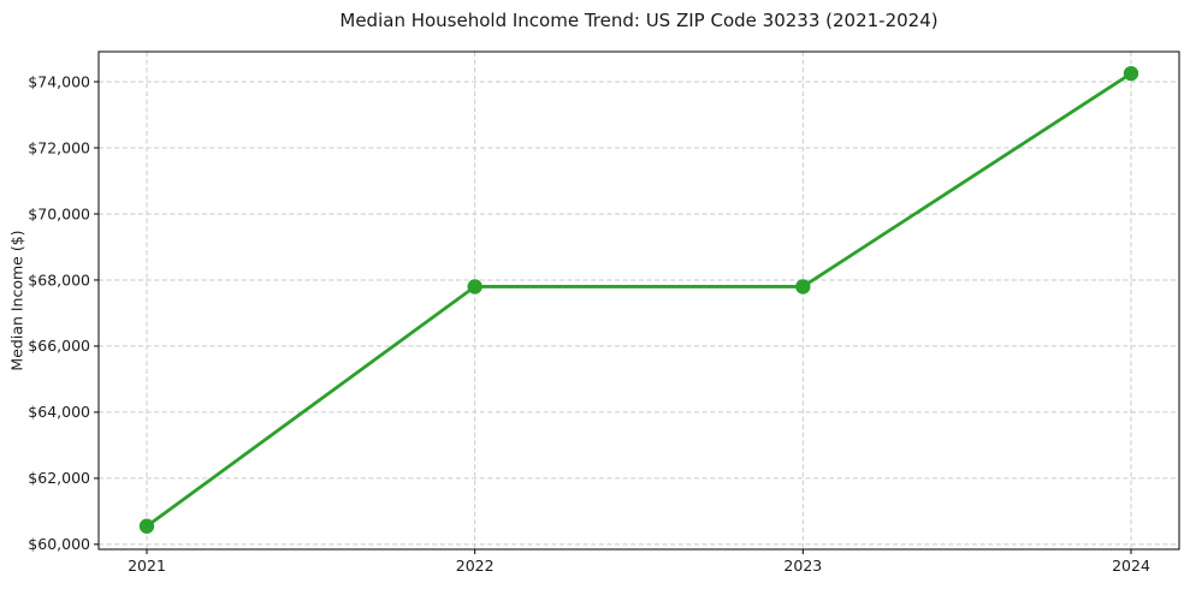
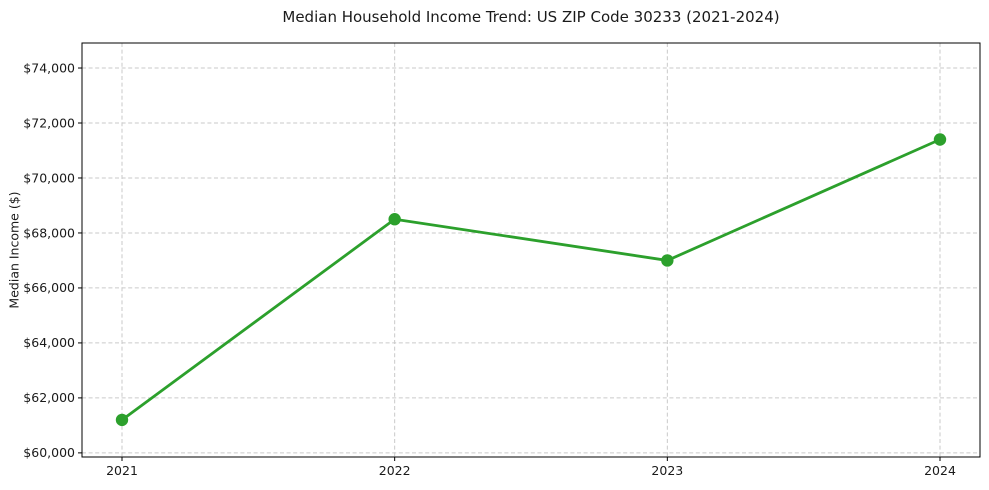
2021: $60600 -> $61200
2022: $67800 -> $68500
2023: $67800 -> $67000
2024: $74200 -> $71400
